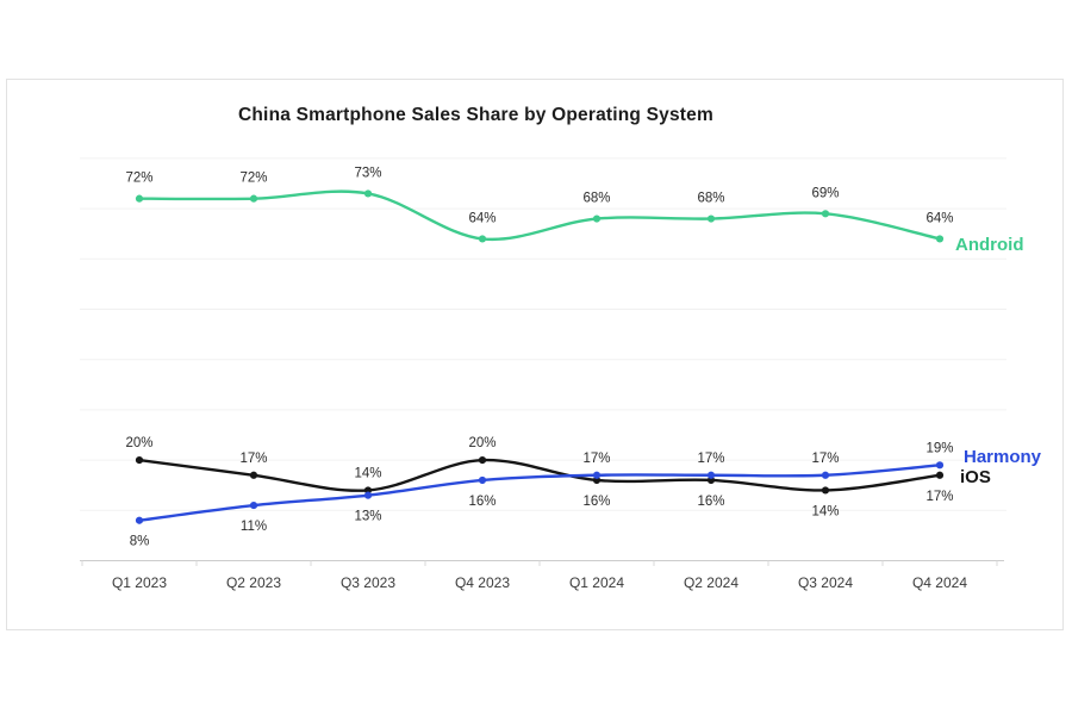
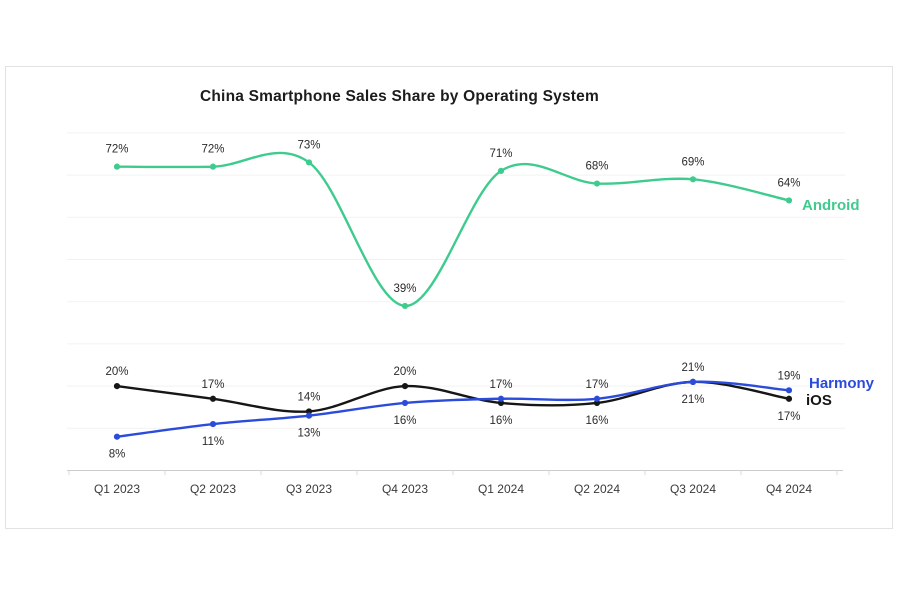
Android/Q4 2023: 64% -> 39%
Android/Q1 2024: 68% -> 71%
Harmony/Q3 2024: 17% -> 21%
iOS/Q3 2024: 14% -> 21%
